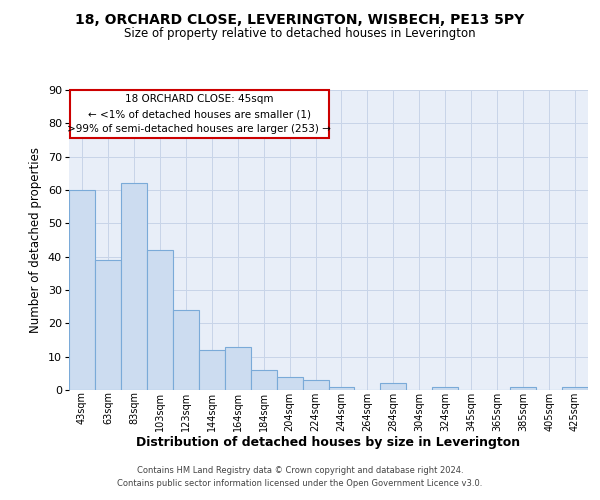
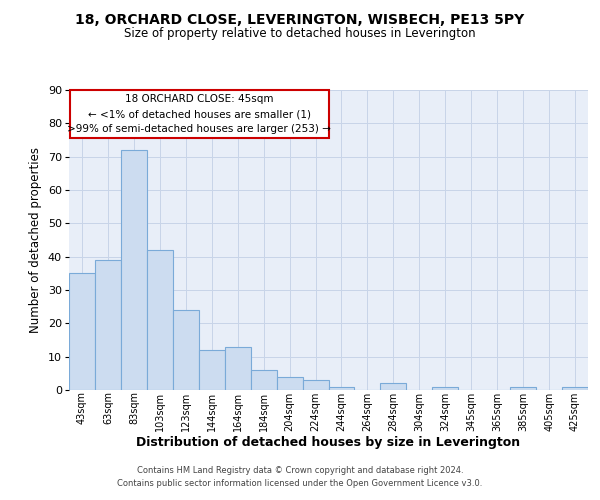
43sqm: 60 -> 35
83sqm: 62 -> 72
